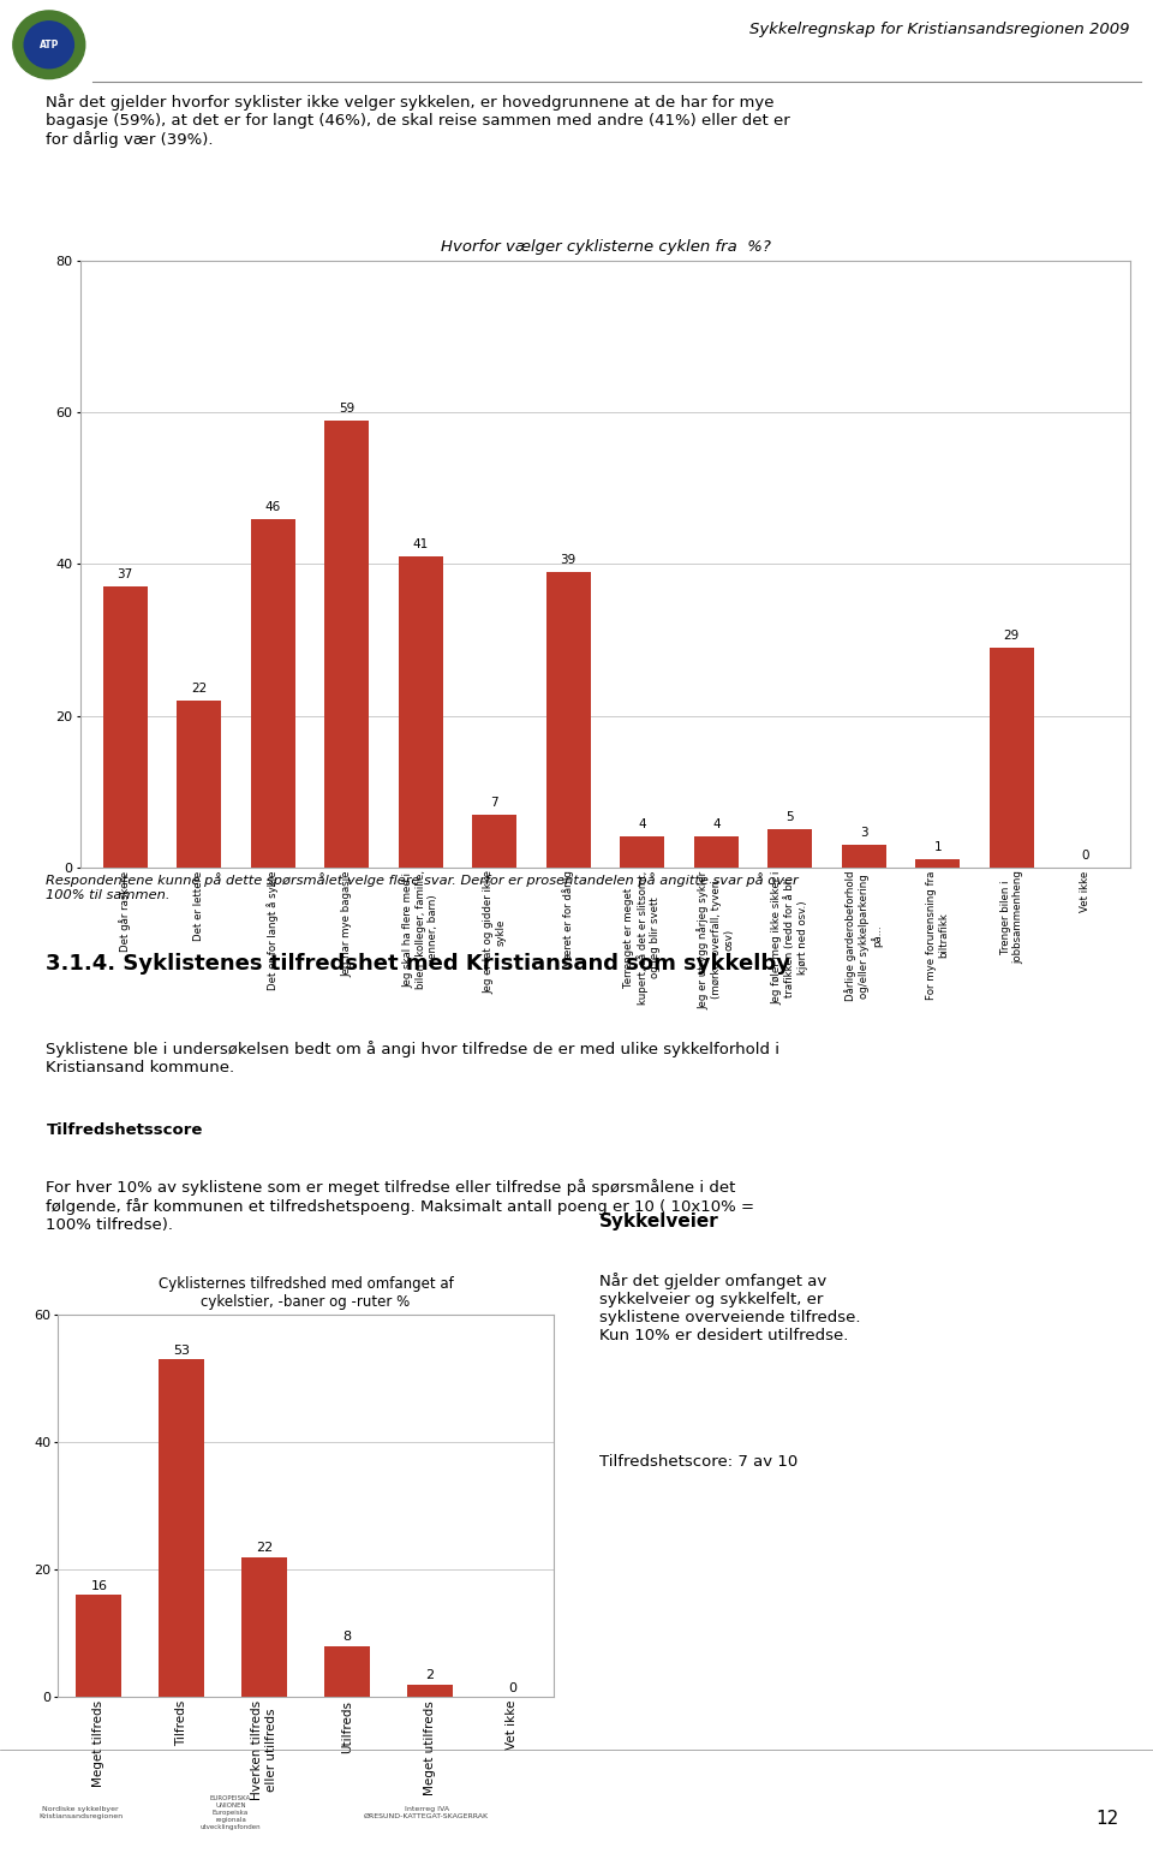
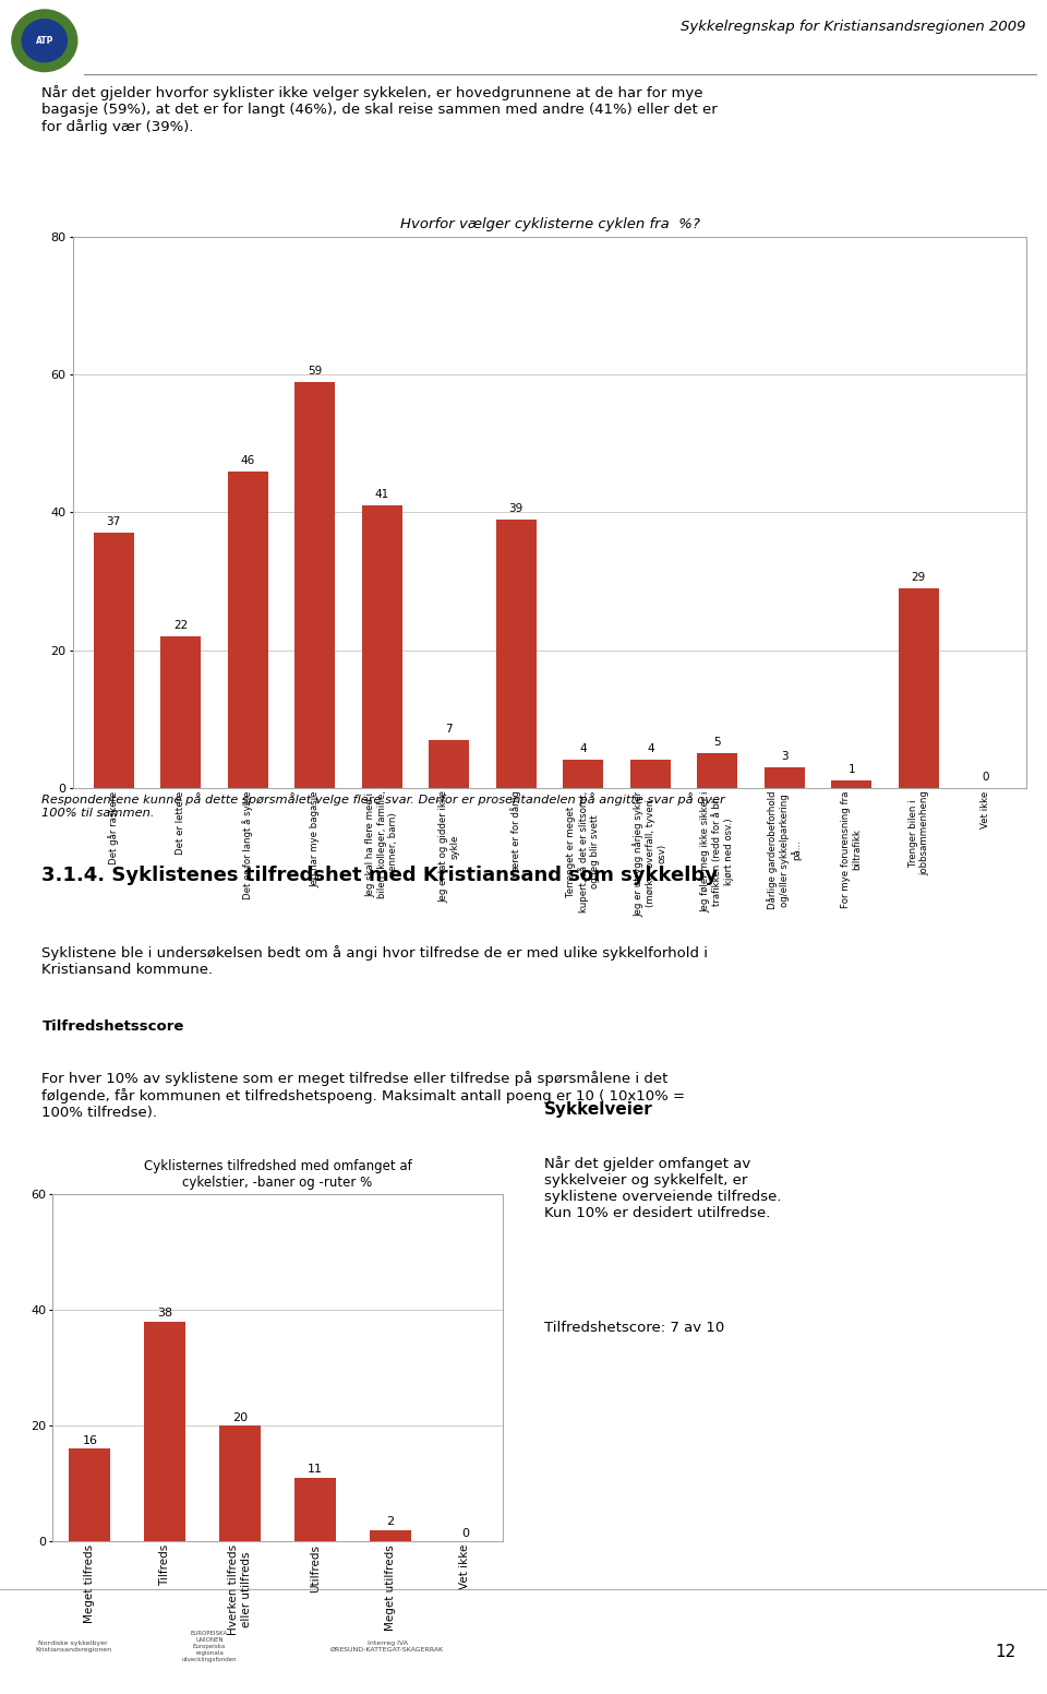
Tilfreds: 53 -> 38
Hverken tilfreds eller utilfreds: 22 -> 20
Utilfreds: 8 -> 11
